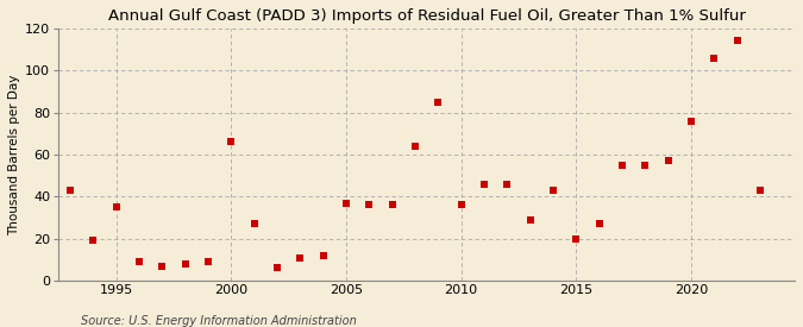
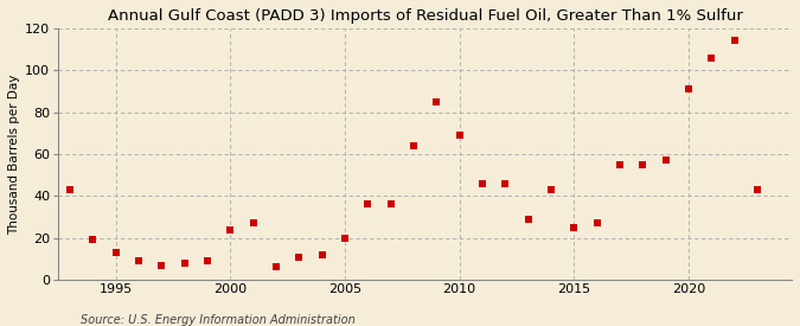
1995: 35 -> 13
2000: 66 -> 24
2005: 37 -> 20
2010: 36 -> 69
2015: 20 -> 25
2020: 76 -> 91
